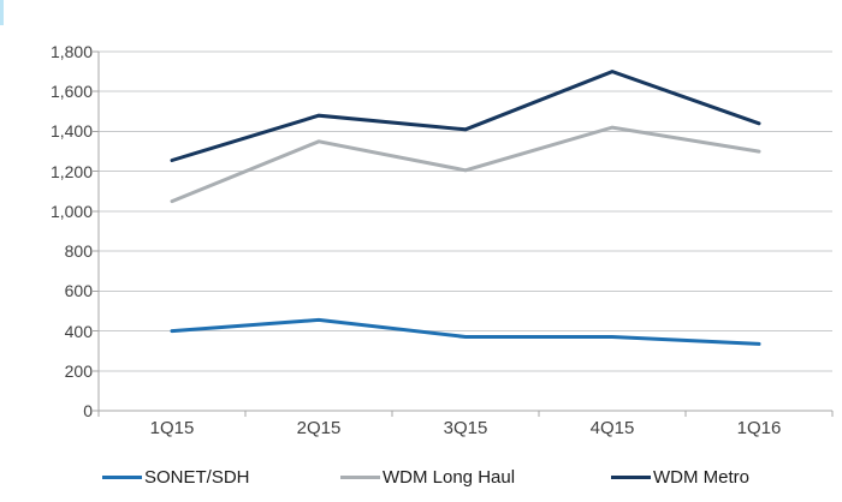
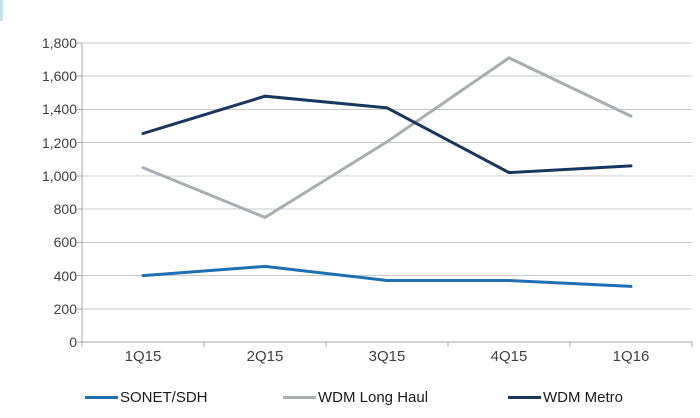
WDM Long Haul/2Q15: 1350 -> 750
WDM Long Haul/4Q15: 1420 -> 1710
WDM Metro/4Q15: 1700 -> 1020
WDM Long Haul/1Q16: 1300 -> 1360
WDM Metro/1Q16: 1440 -> 1060
